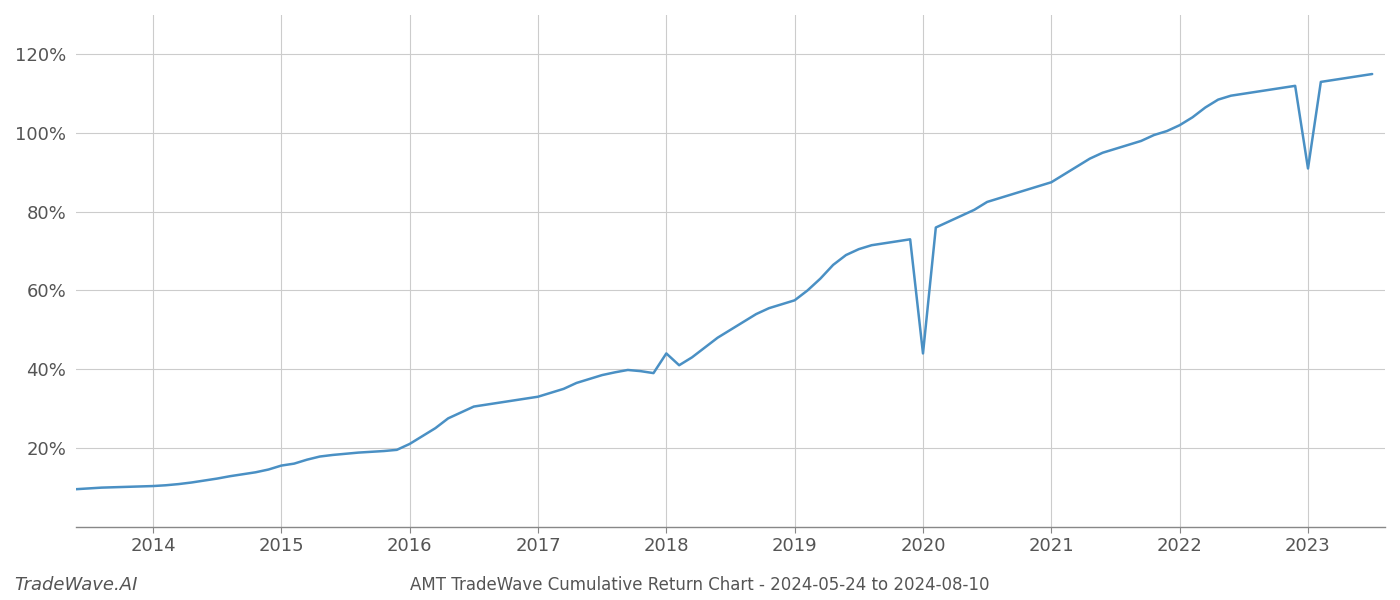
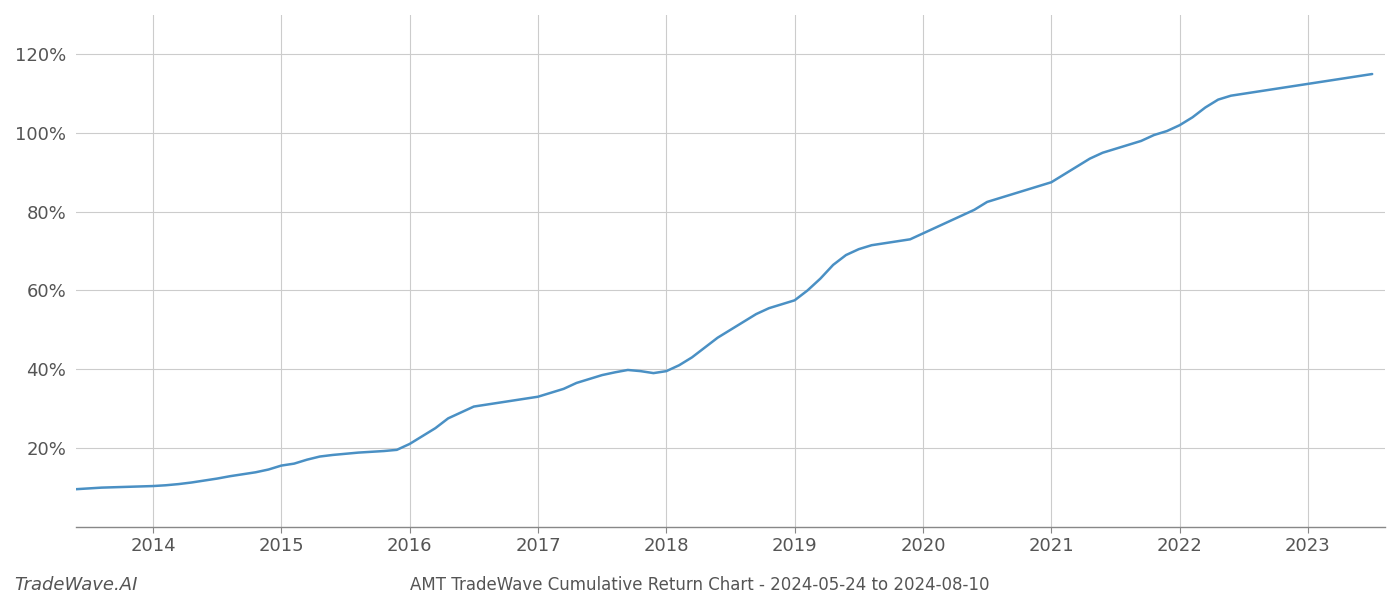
2018: 44.0% -> 39.5%
2020: 44.0% -> 74.5%
2023: 91.0% -> 112.5%
